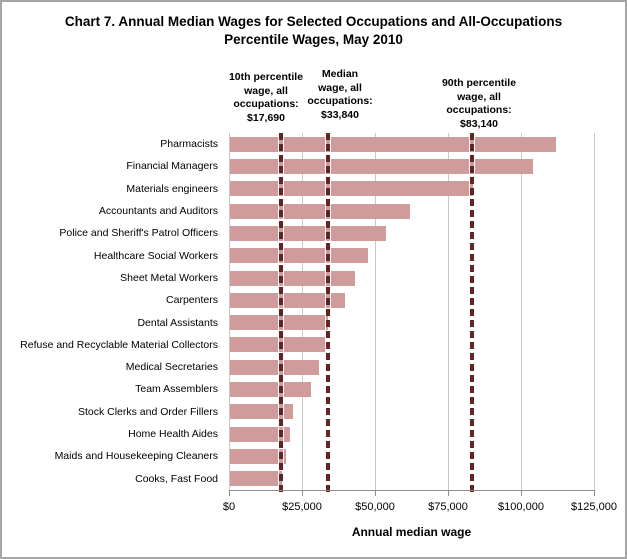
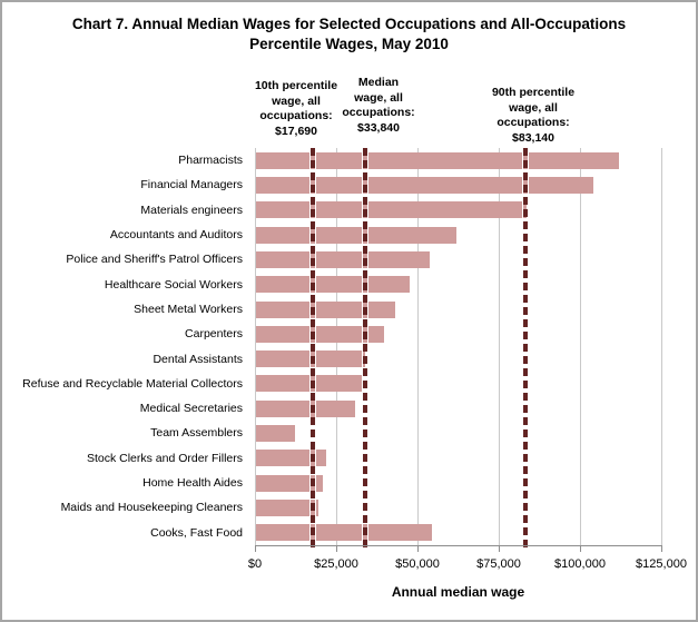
Team Assemblers: $28000 -> $12000
Cooks, Fast Food: $18000 -> $54000
